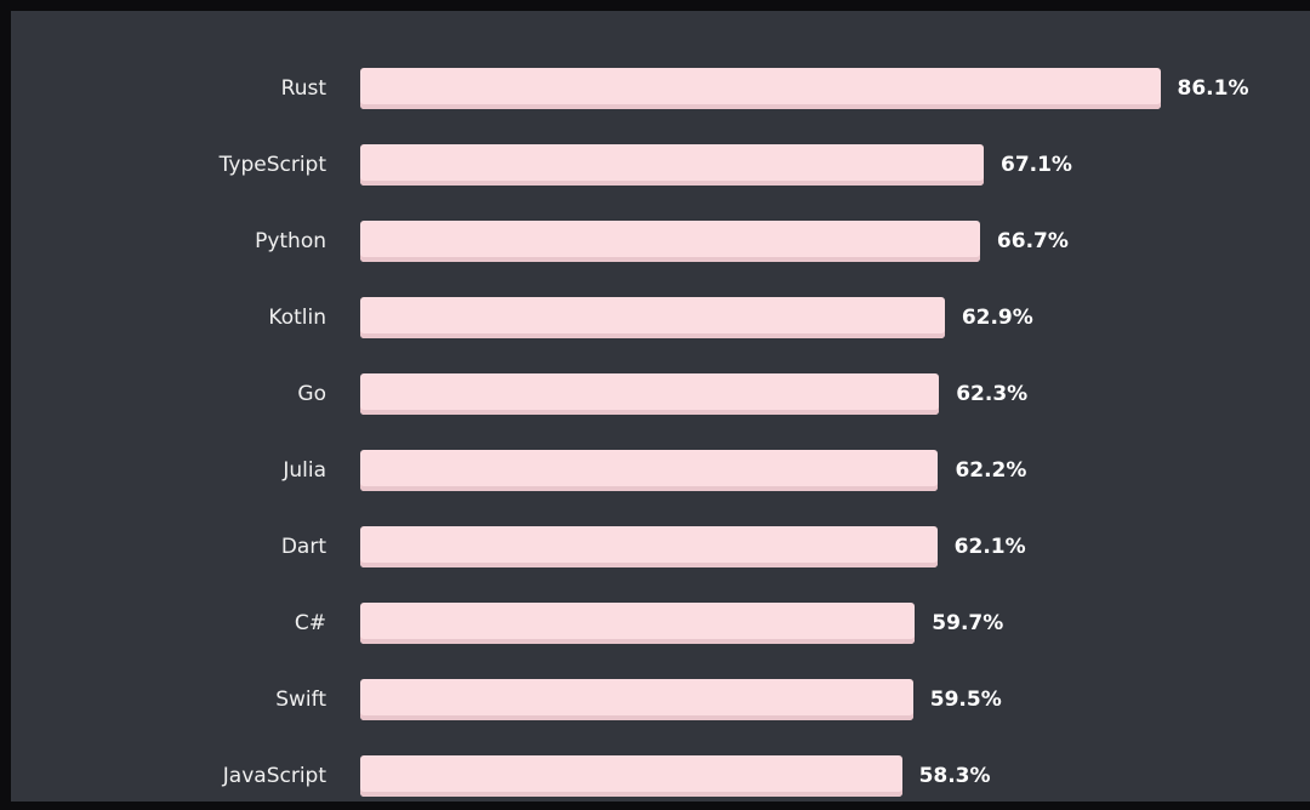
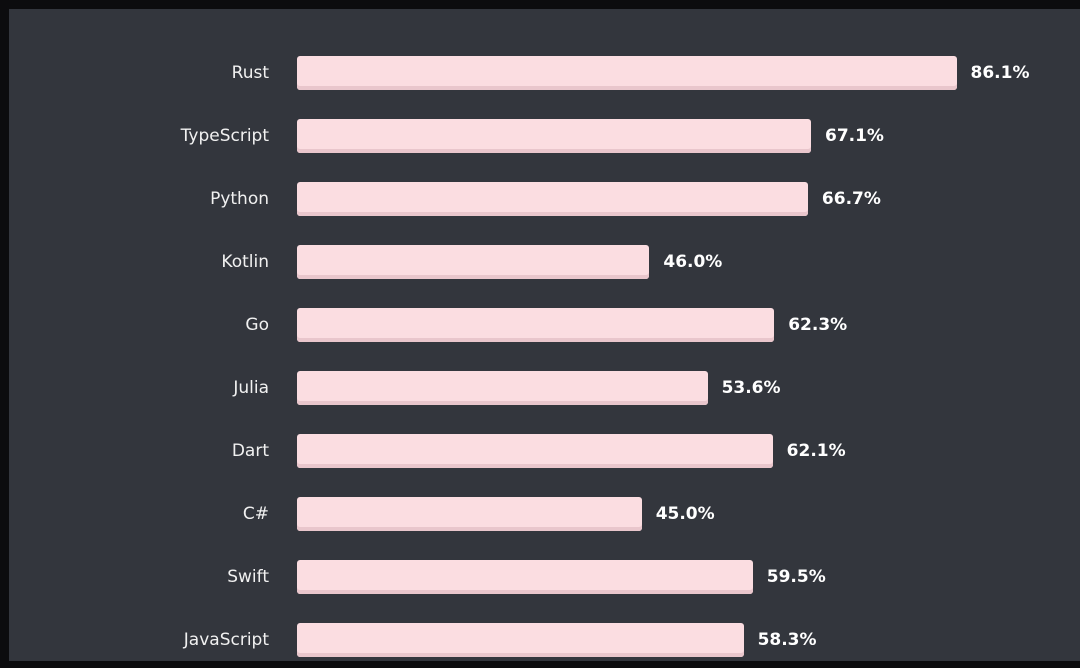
Kotlin: 62.9% -> 46.0%
Julia: 62.2% -> 53.6%
C#: 59.7% -> 45.0%
